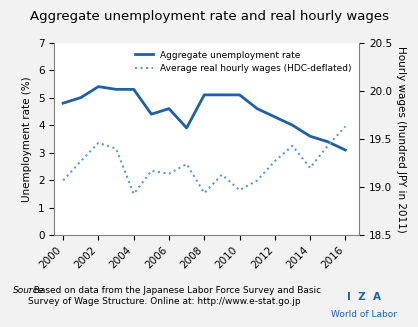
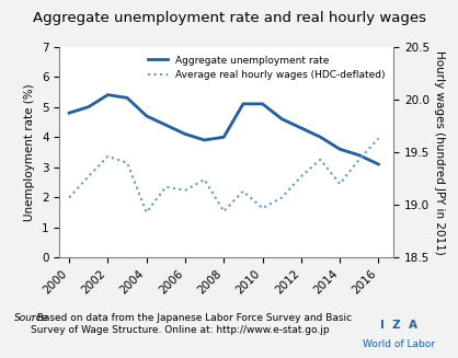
Aggregate unemployment rate/2004: 5.3 -> 4.7
Aggregate unemployment rate/2006: 4.6 -> 4.1
Aggregate unemployment rate/2008: 5.1 -> 4.0
